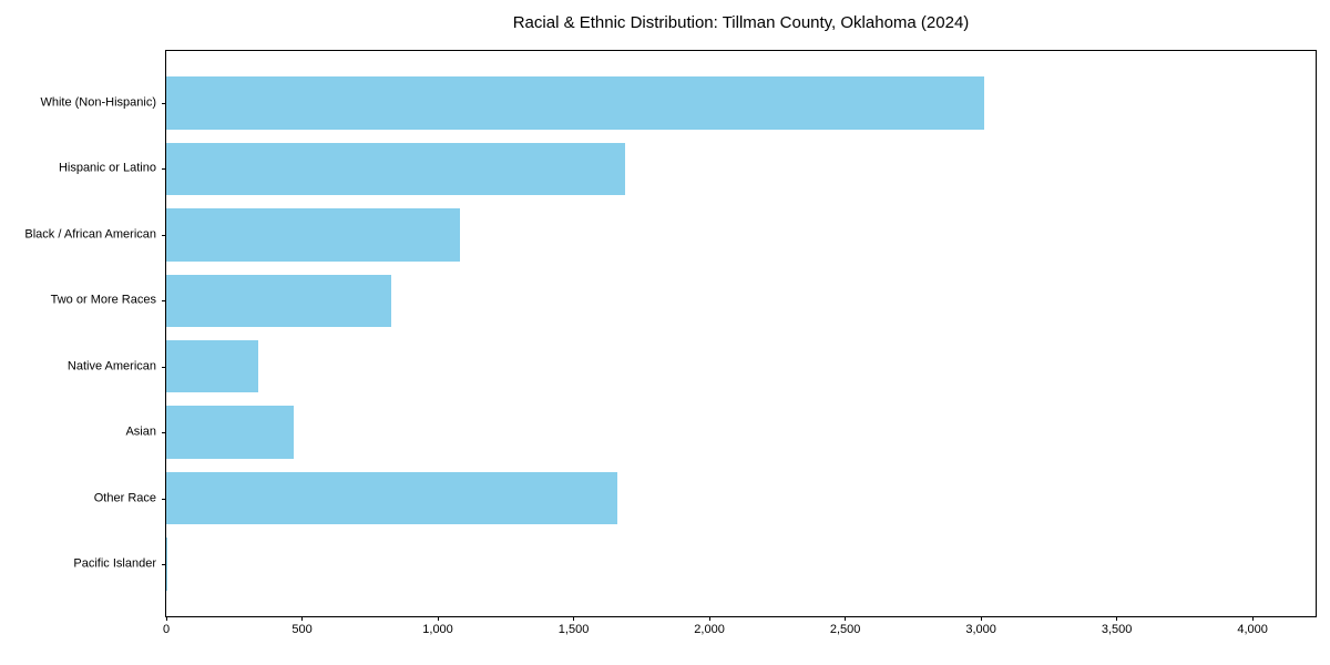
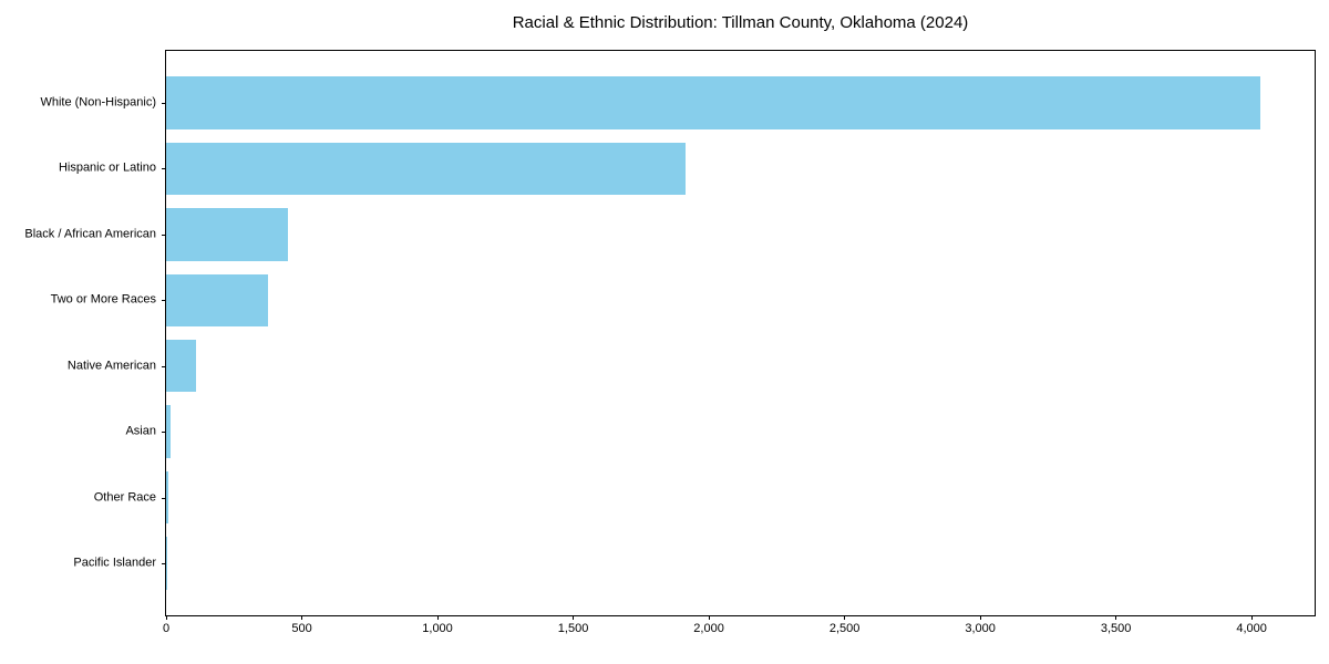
White (Non-Hispanic): 3010 -> 4030
Hispanic or Latino: 1690 -> 1920
Black / African American: 1080 -> 450
Two or More Races: 830 -> 380
Native American: 340 -> 110
Asian: 470 -> 20
Other Race: 1660 -> 10
